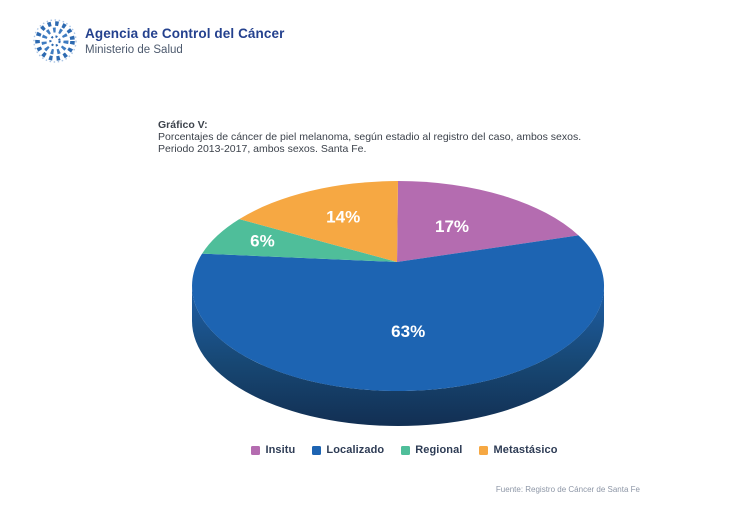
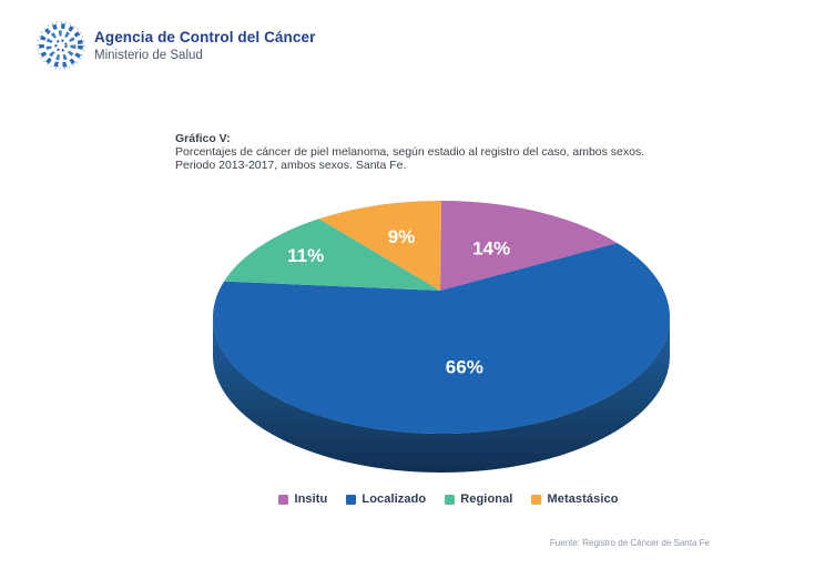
Insitu: 17% -> 14%
Localizado: 63% -> 66%
Regional: 6% -> 11%
Metastásico: 14% -> 9%
